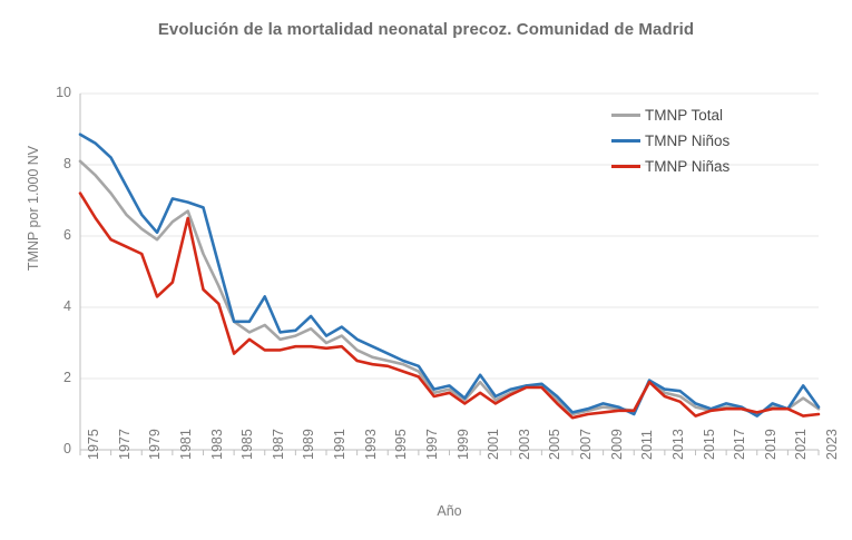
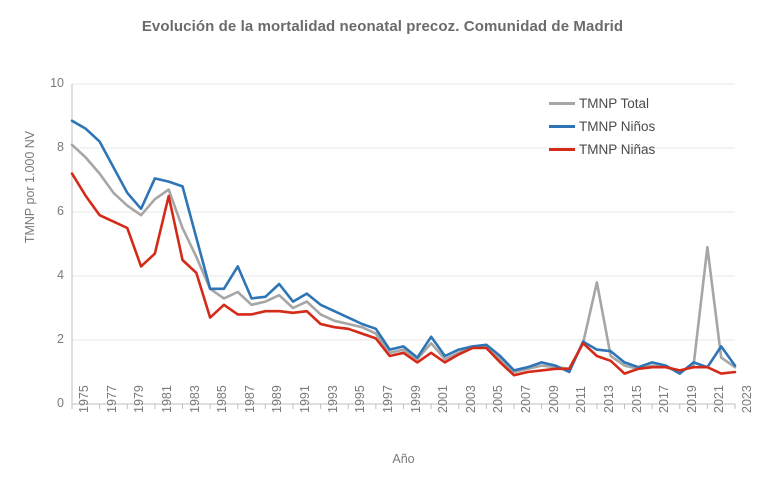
TMNP Total/2013: 1.6 -> 3.8
TMNP Total/2021: 1.1 -> 4.9
